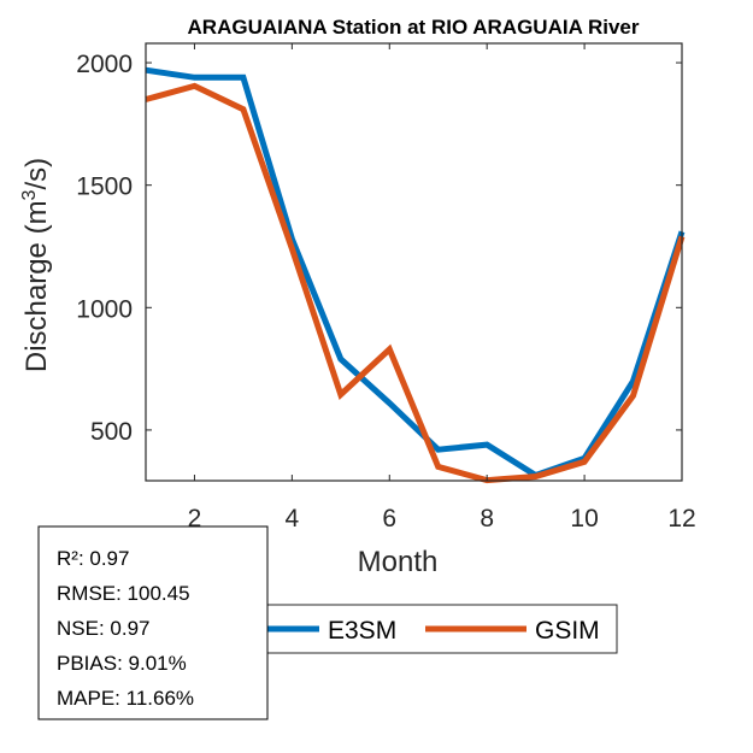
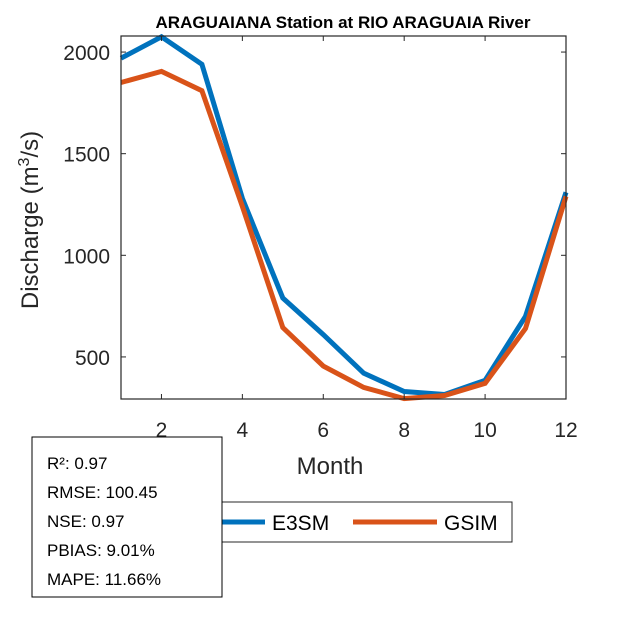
E3SM/2: 1940 -> 2080
GSIM/6: 830 -> 460
E3SM/8: 440 -> 330
